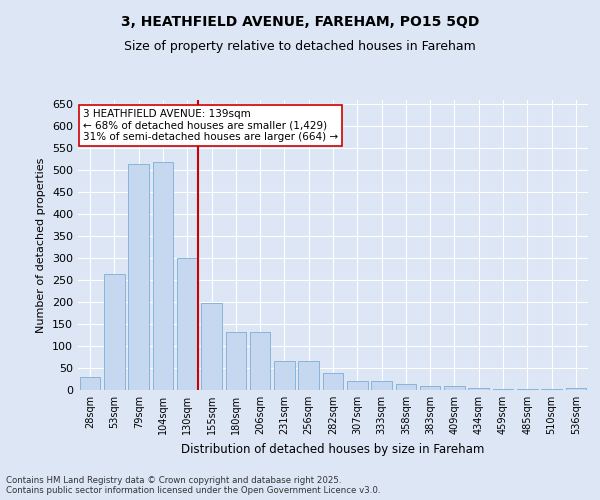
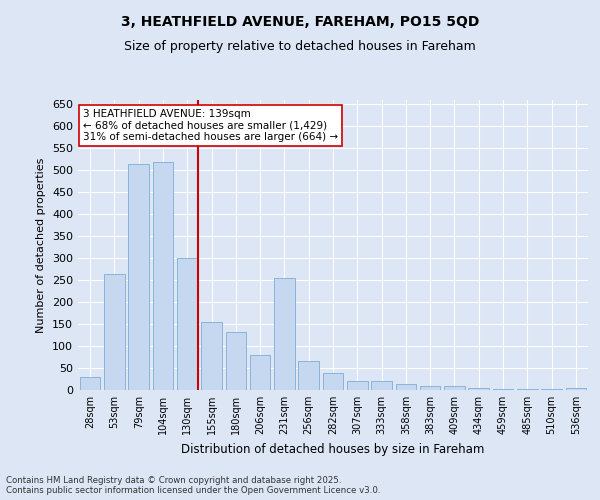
155sqm: 198 -> 155
206sqm: 133 -> 80
231sqm: 67 -> 255
